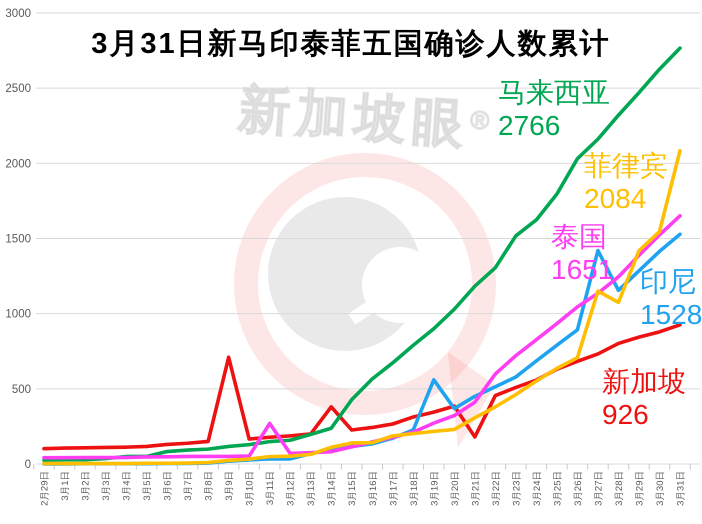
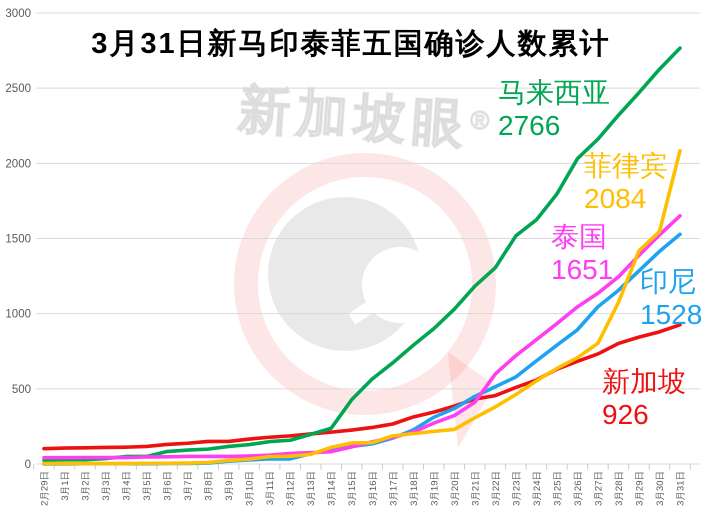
新加坡/3月9日: 710 -> 150
泰国/3月11日: 270 -> 60
新加坡/3月14日: 380 -> 210
印尼/3月19日: 560 -> 310
新加坡/3月21日: 180 -> 430
菲律宾/3月27日: 1150 -> 800
印尼/3月27日: 1420 -> 1050
